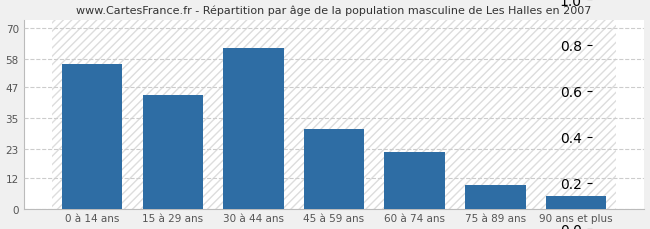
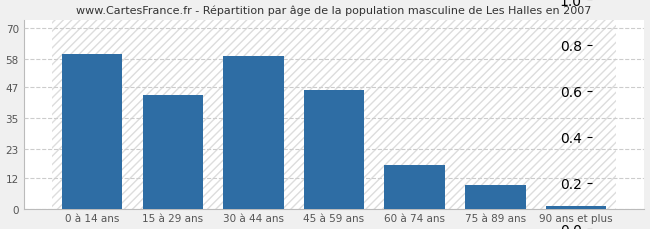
0 à 14 ans: 56 -> 60
30 à 44 ans: 62 -> 59
45 à 59 ans: 31 -> 46
60 à 74 ans: 22 -> 17
90 ans et plus: 5 -> 1
